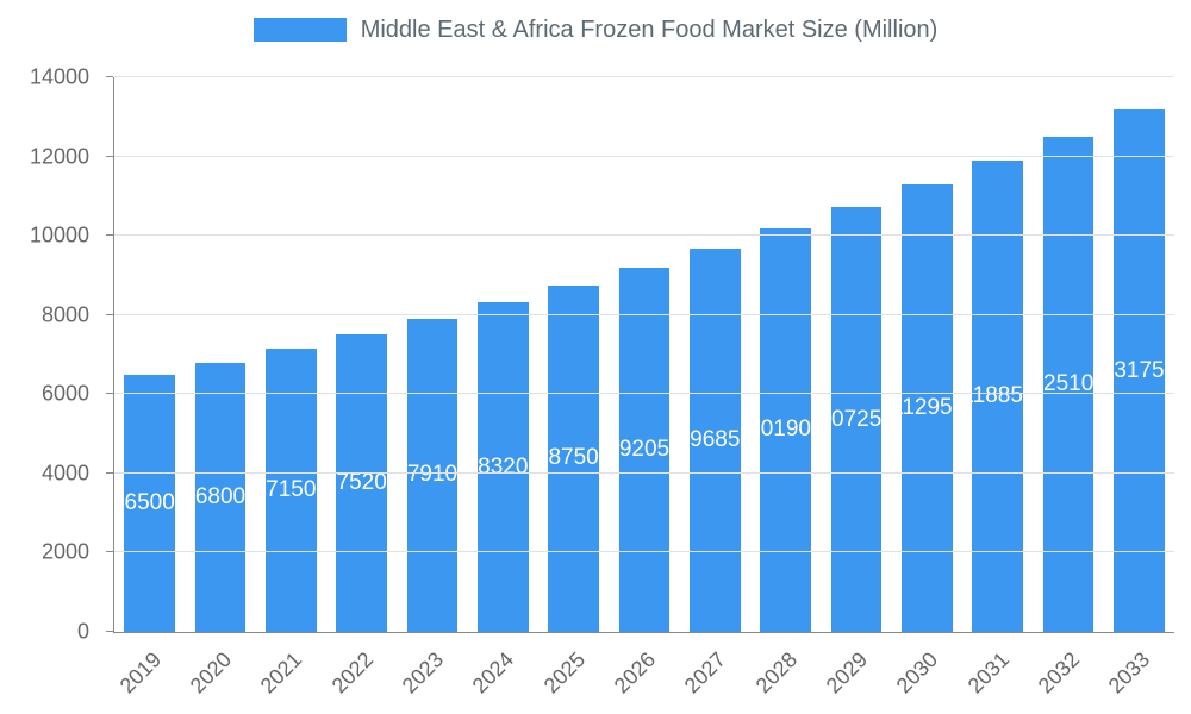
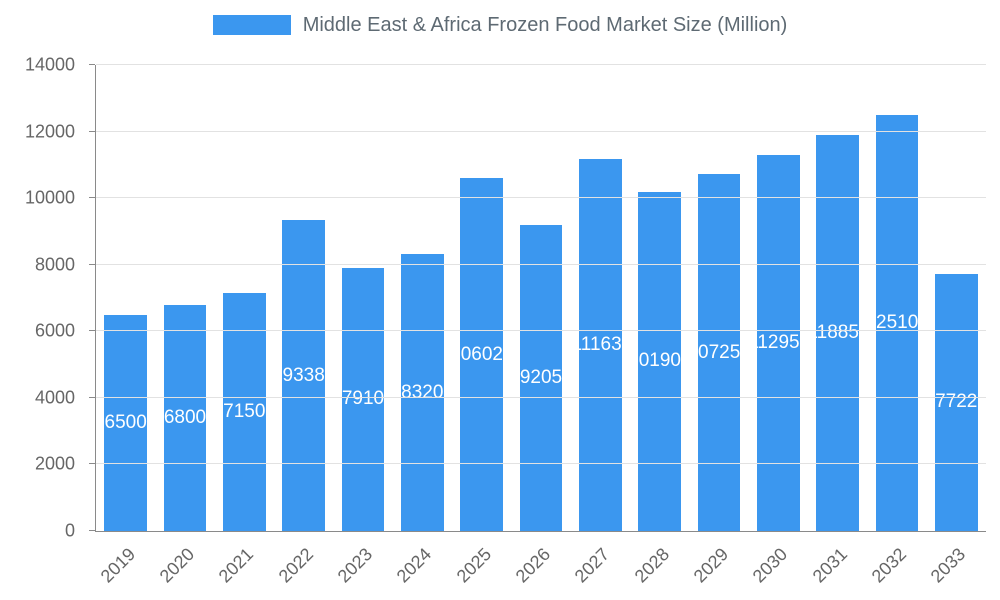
2022: 7520 -> 9338
2025: 8750 -> 10602
2027: 9685 -> 11163
2033: 13175 -> 7722
